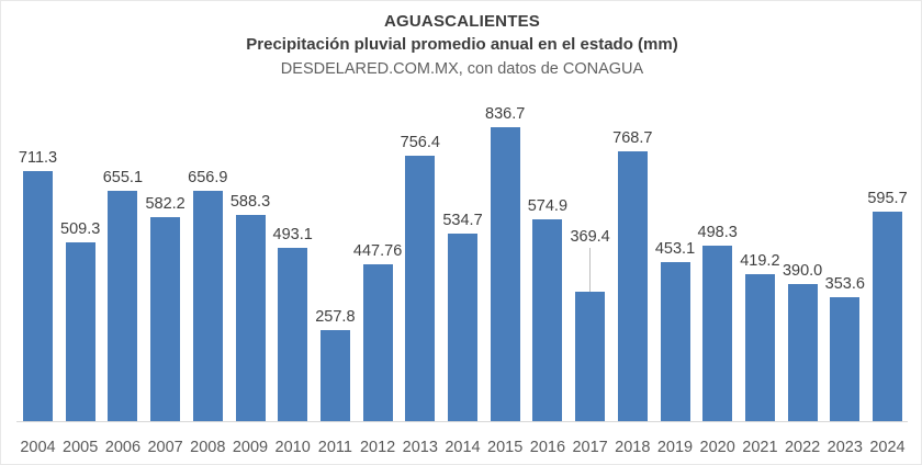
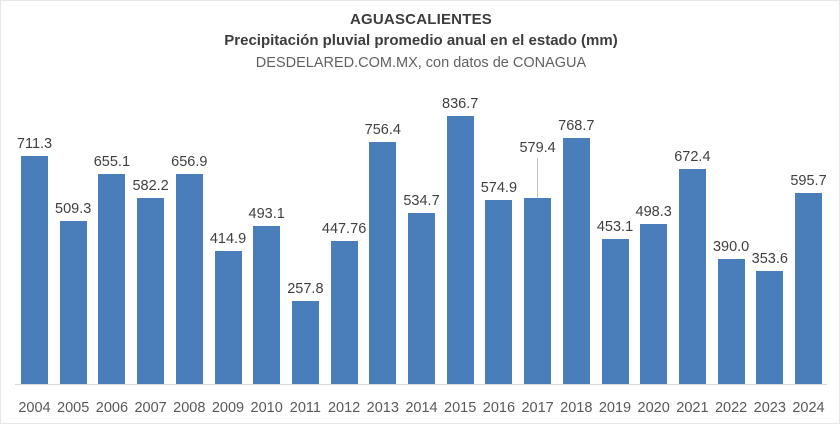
2009: 588.3 -> 414.9
2017: 369.4 -> 579.4
2021: 419.2 -> 672.4
